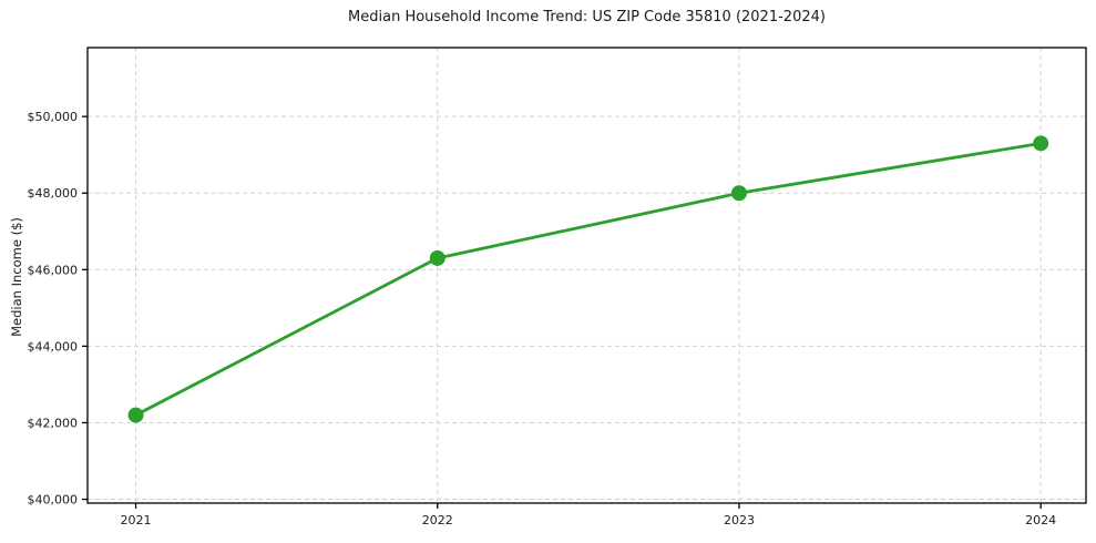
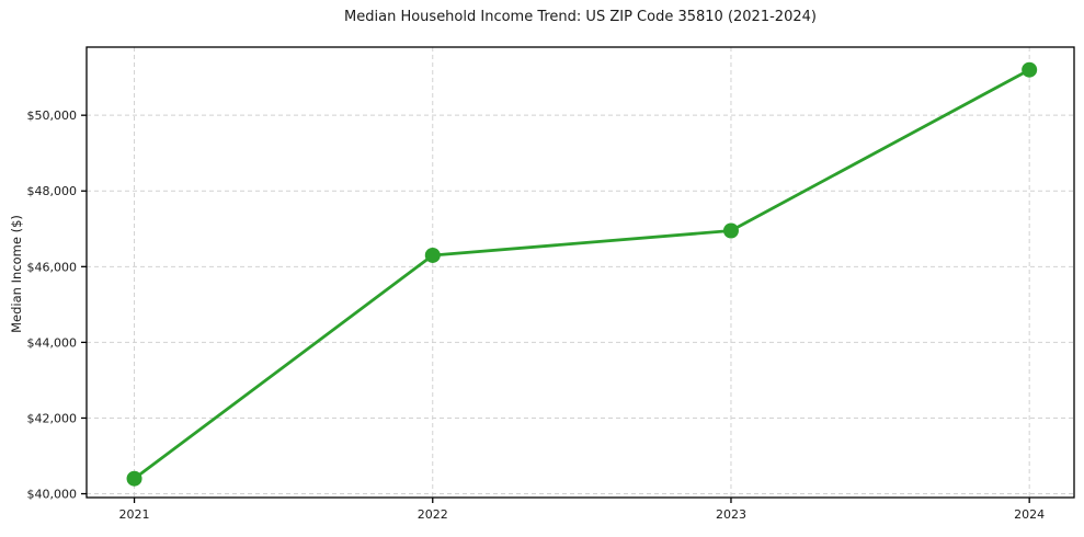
2021: $42200 -> $40400
2023: $48000 -> $47000
2024: $49300 -> $51200
